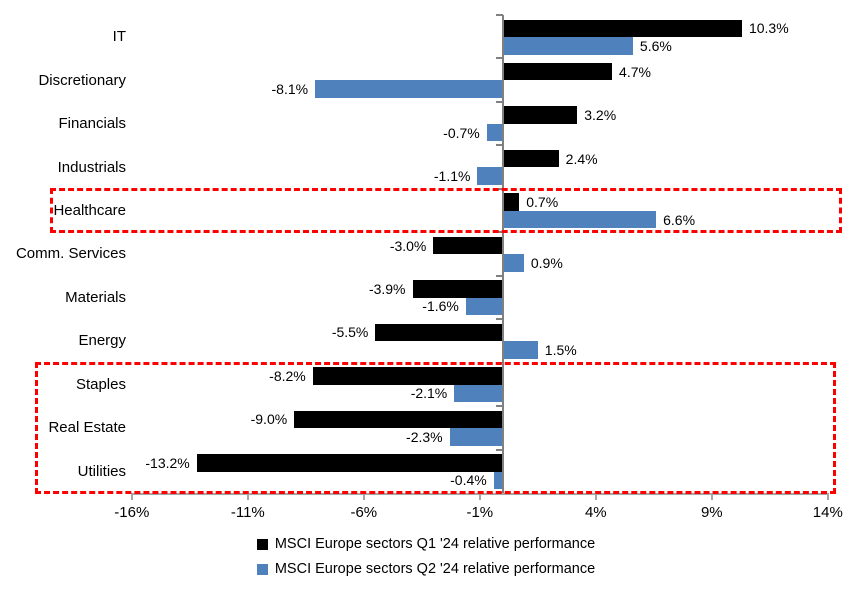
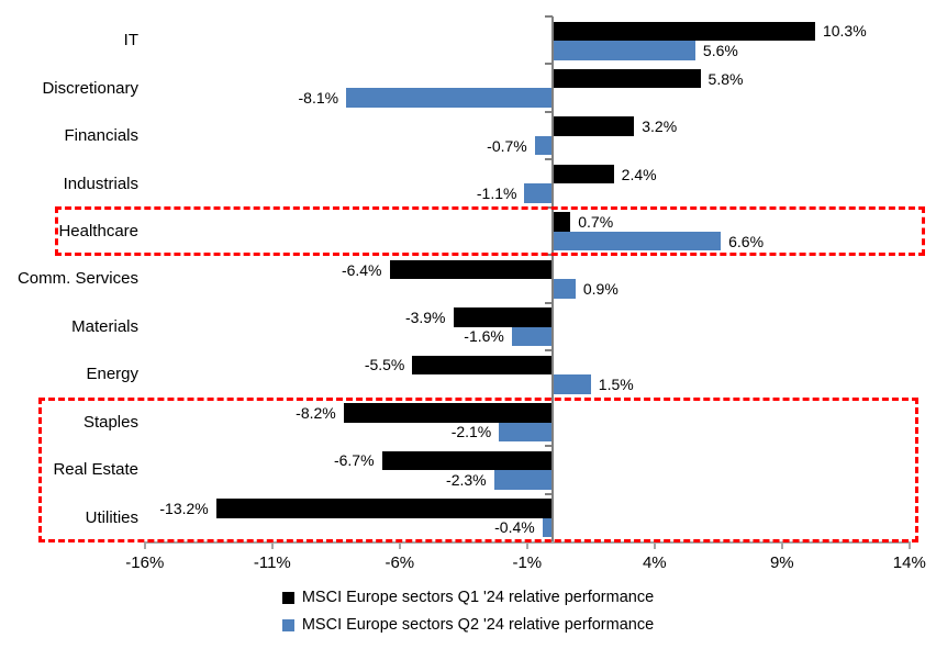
MSCI Europe sectors Q1 '24 relative performance/Discretionary: 4.7% -> 5.8%
MSCI Europe sectors Q1 '24 relative performance/Comm. Services: -3.0% -> -6.4%
MSCI Europe sectors Q1 '24 relative performance/Real Estate: -9.0% -> -6.7%
